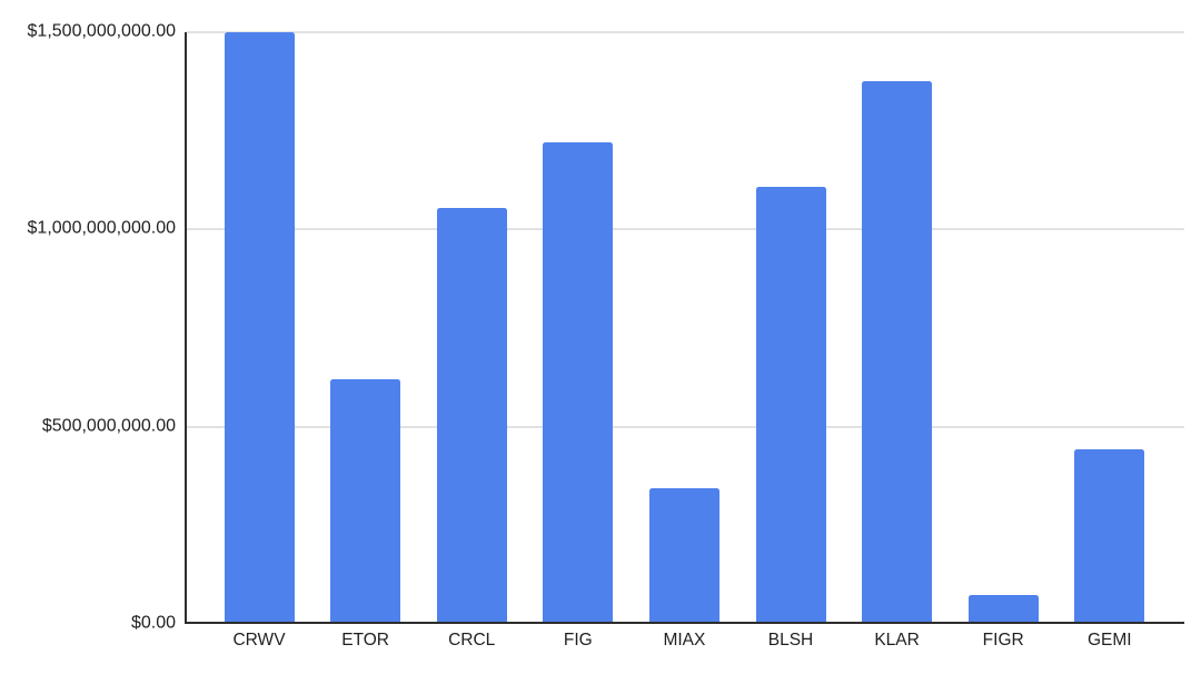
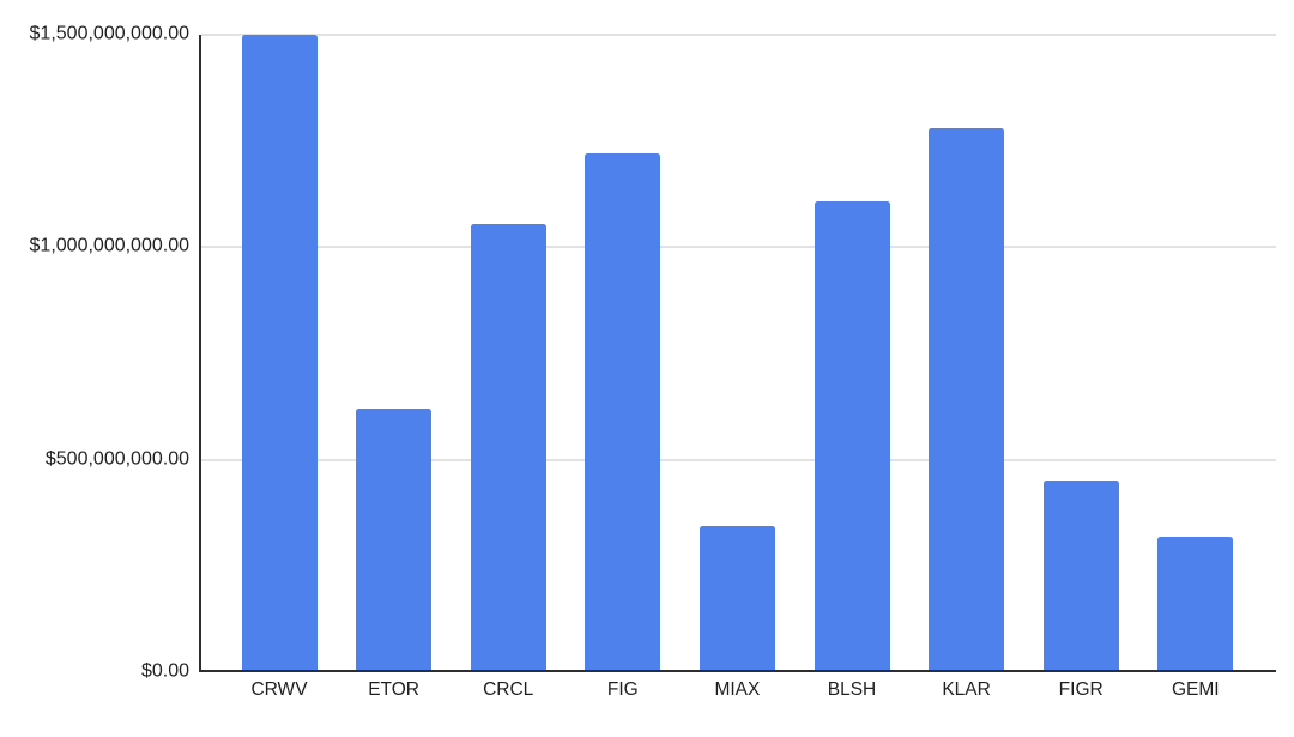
KLAR: $1380000000 -> $1280000000
FIGR: $70000000 -> $450000000
GEMI: $440000000 -> $320000000
